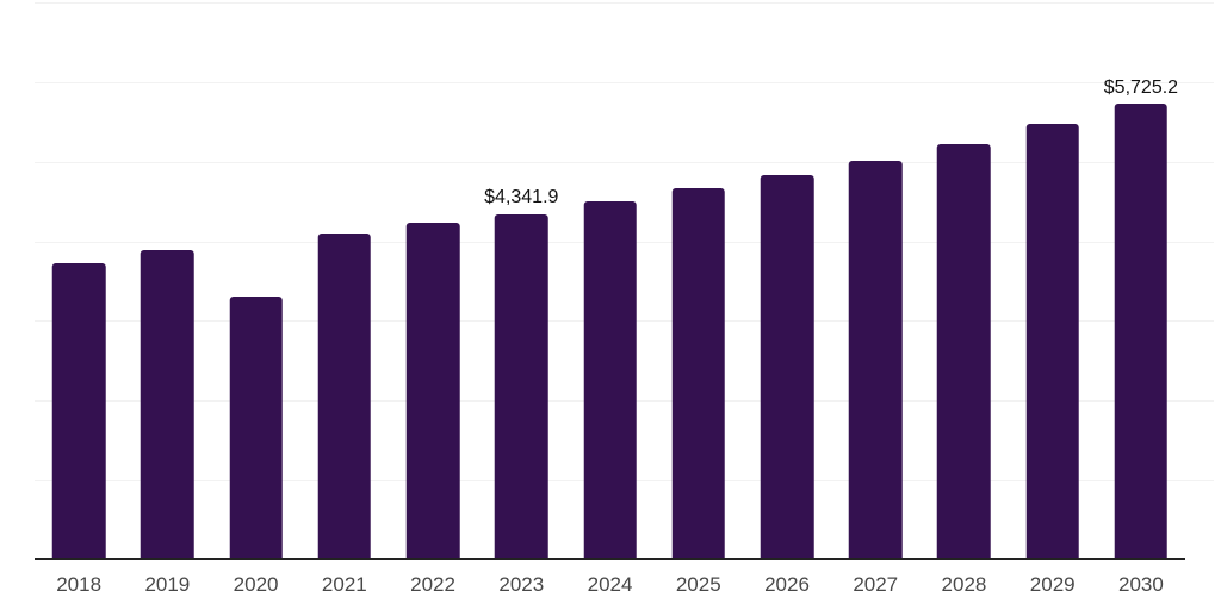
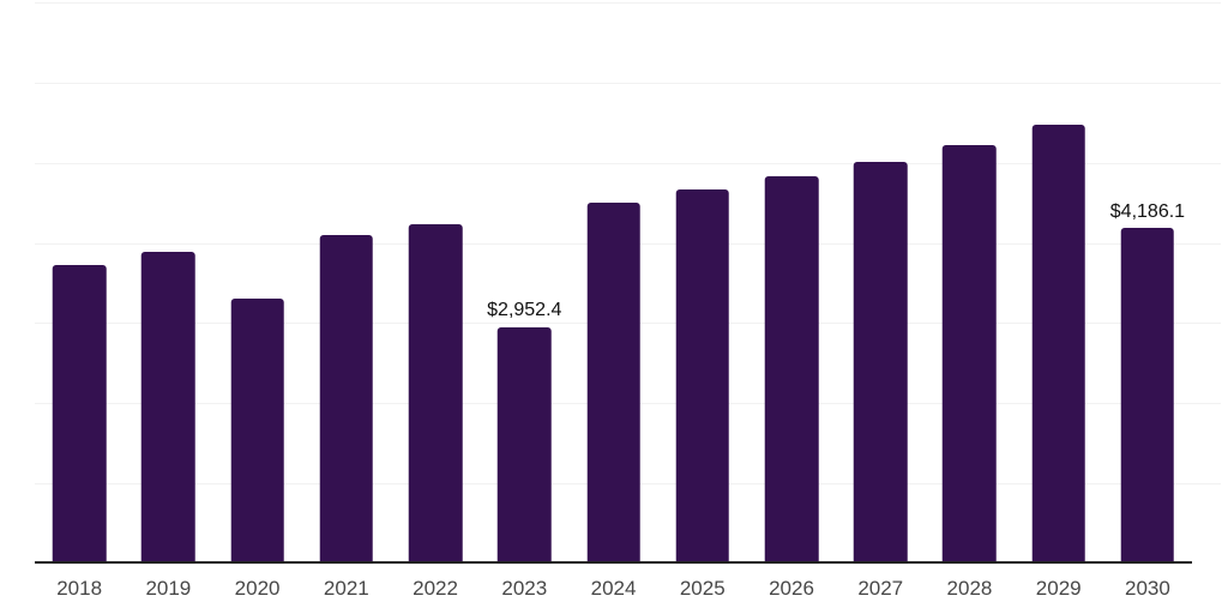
2023: $4,341.9 -> $2,952.4
2030: $5,725.2 -> $4,186.1
